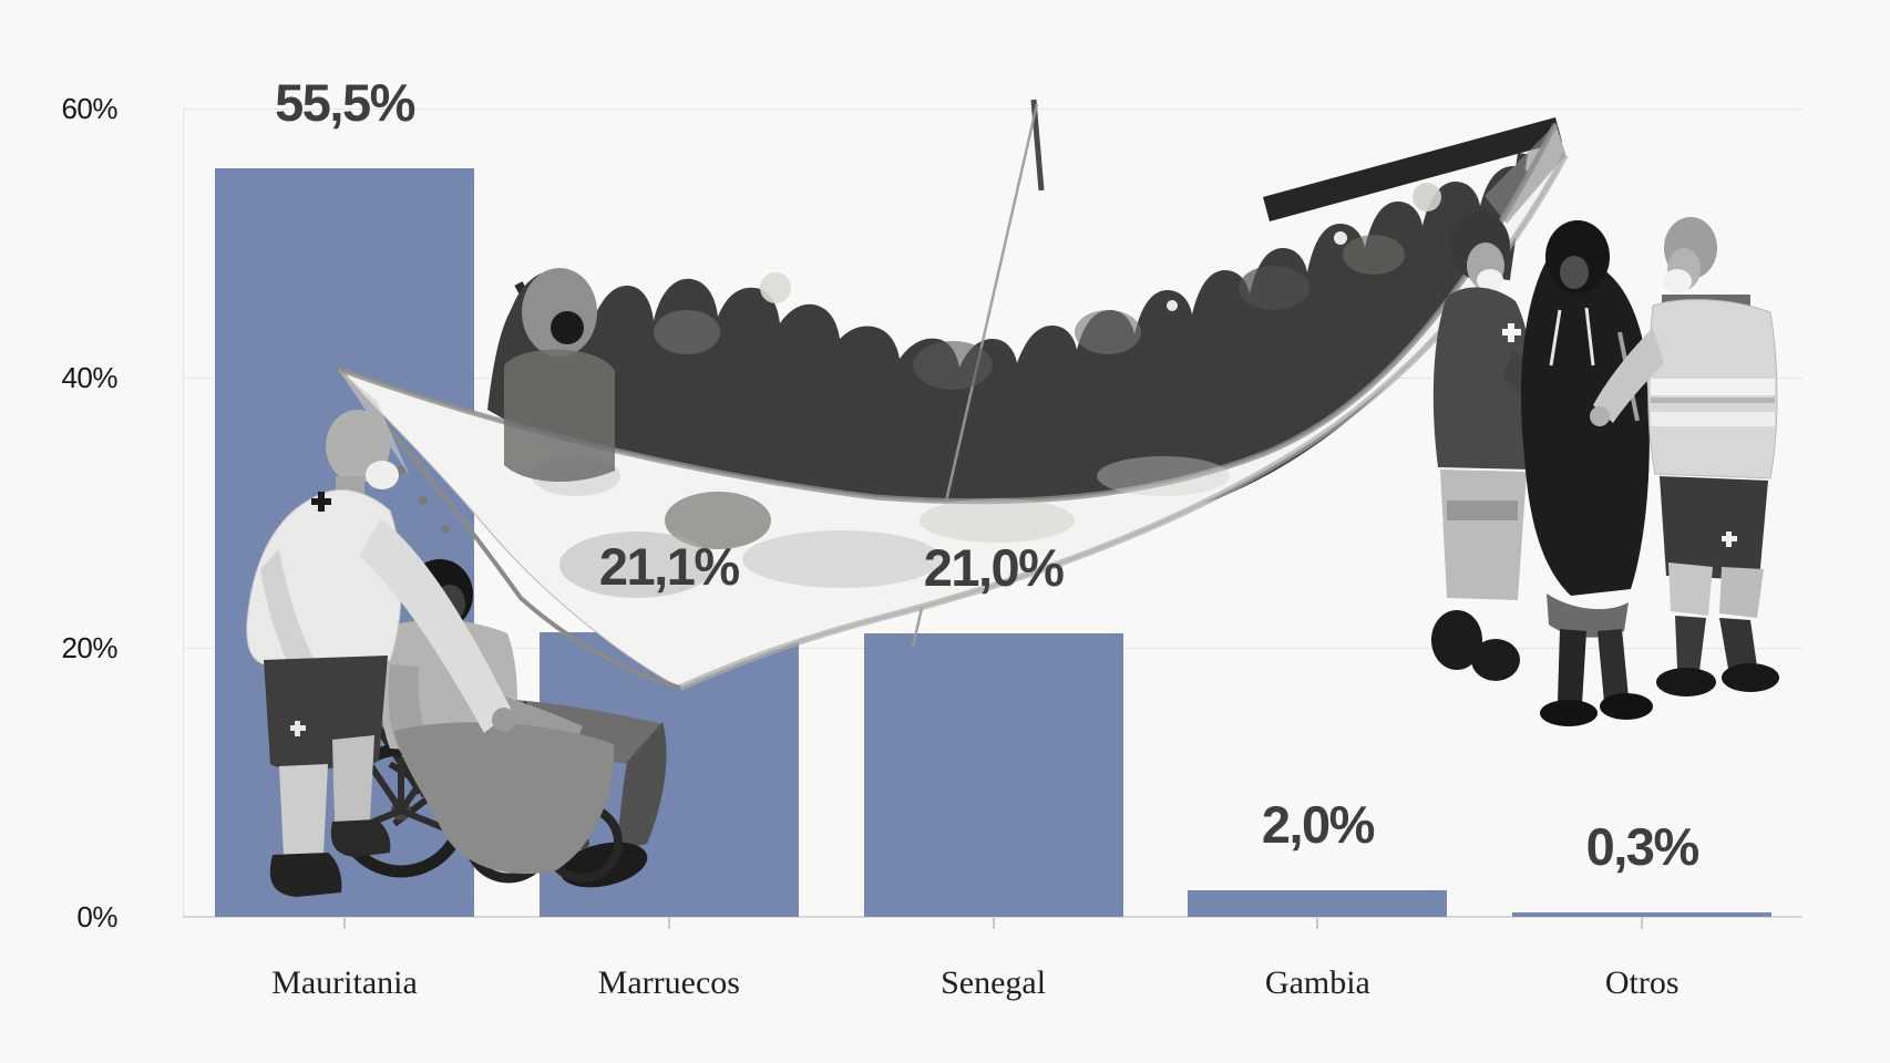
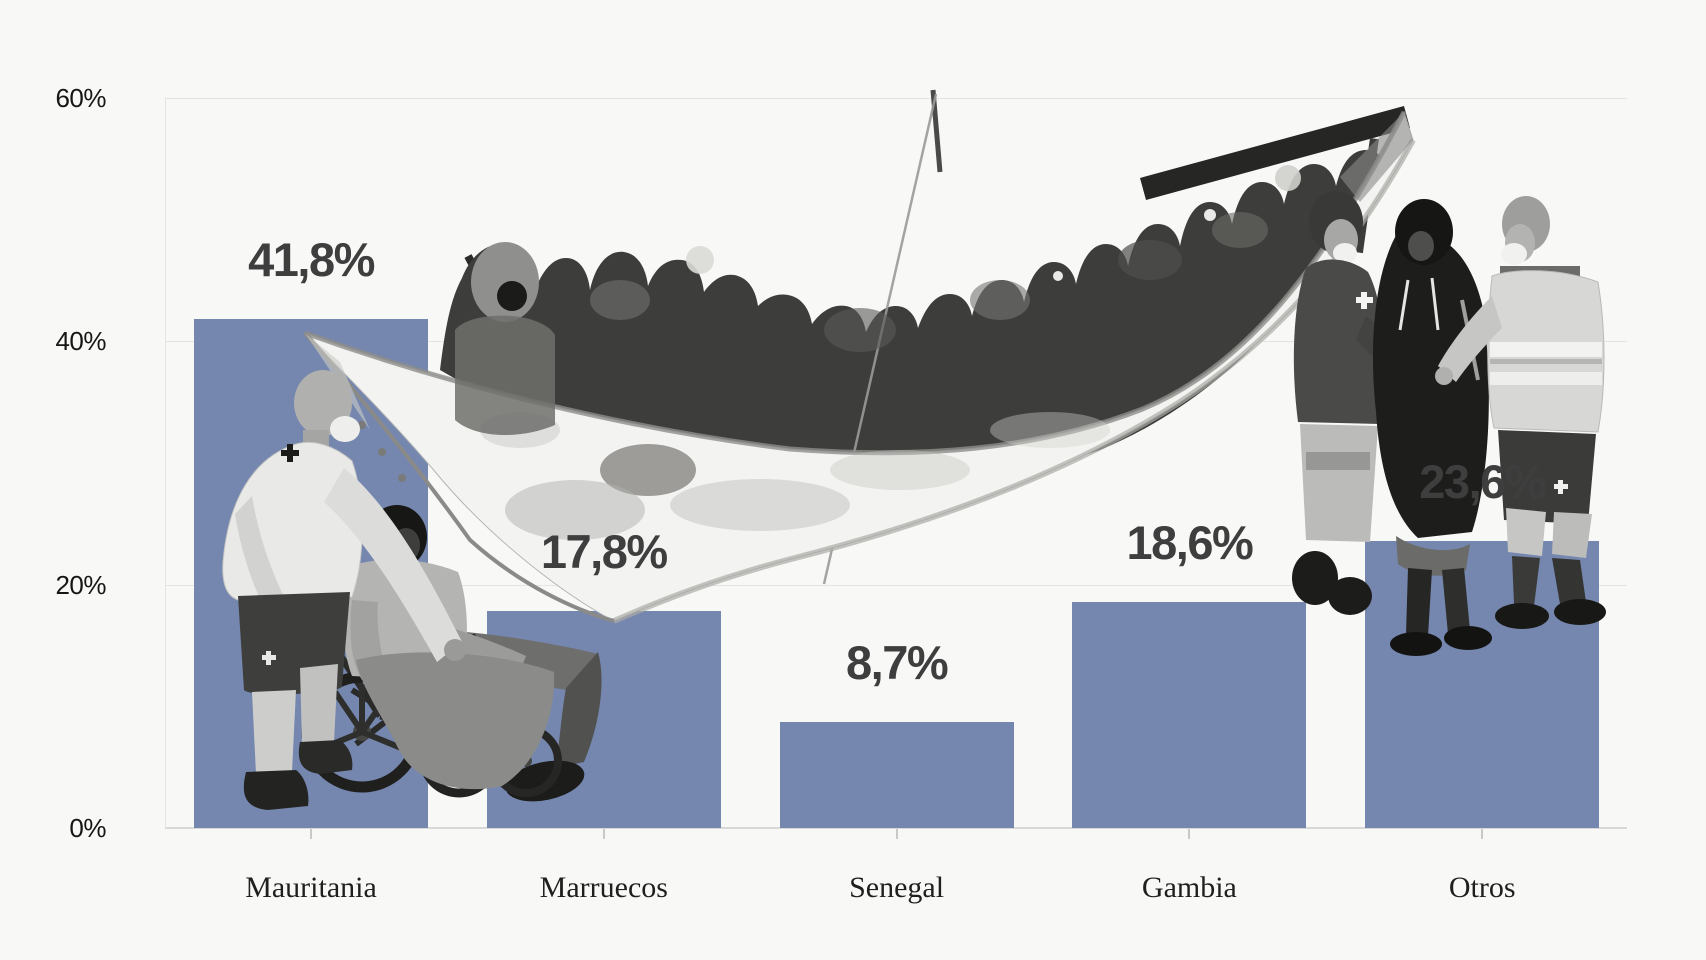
Mauritania: 55,5% -> 41,8%
Marruecos: 21,1% -> 17,8%
Senegal: 21,0% -> 8,7%
Gambia: 2,0% -> 18,6%
Otros: 0,3% -> 23,6%
